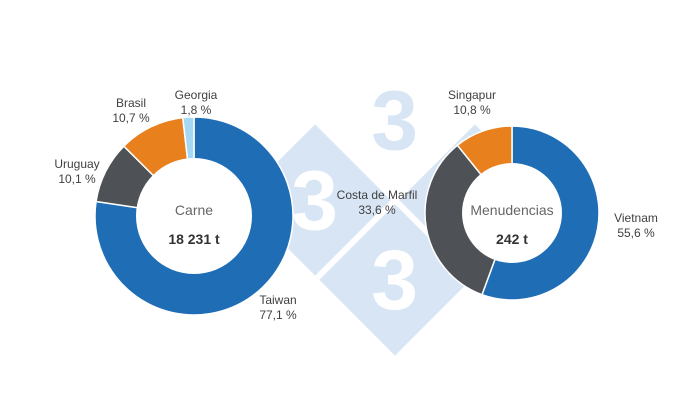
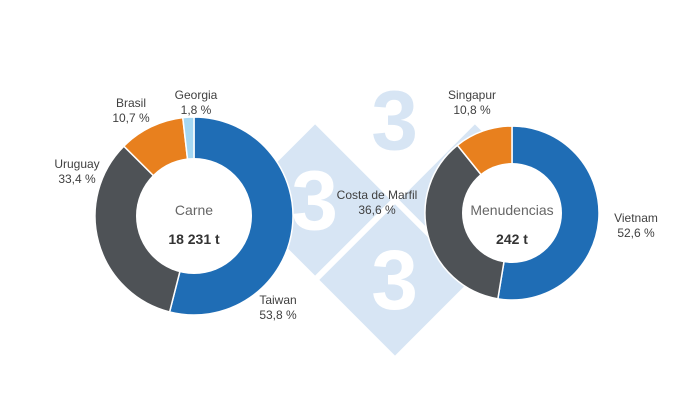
Carne/Taiwan: 77,1 -> 53,8
Carne/Uruguay: 10,1 -> 33,4
Menudencias/Vietnam: 55,6 -> 52,6
Menudencias/Costa de Marfil: 33,6 -> 36,6
